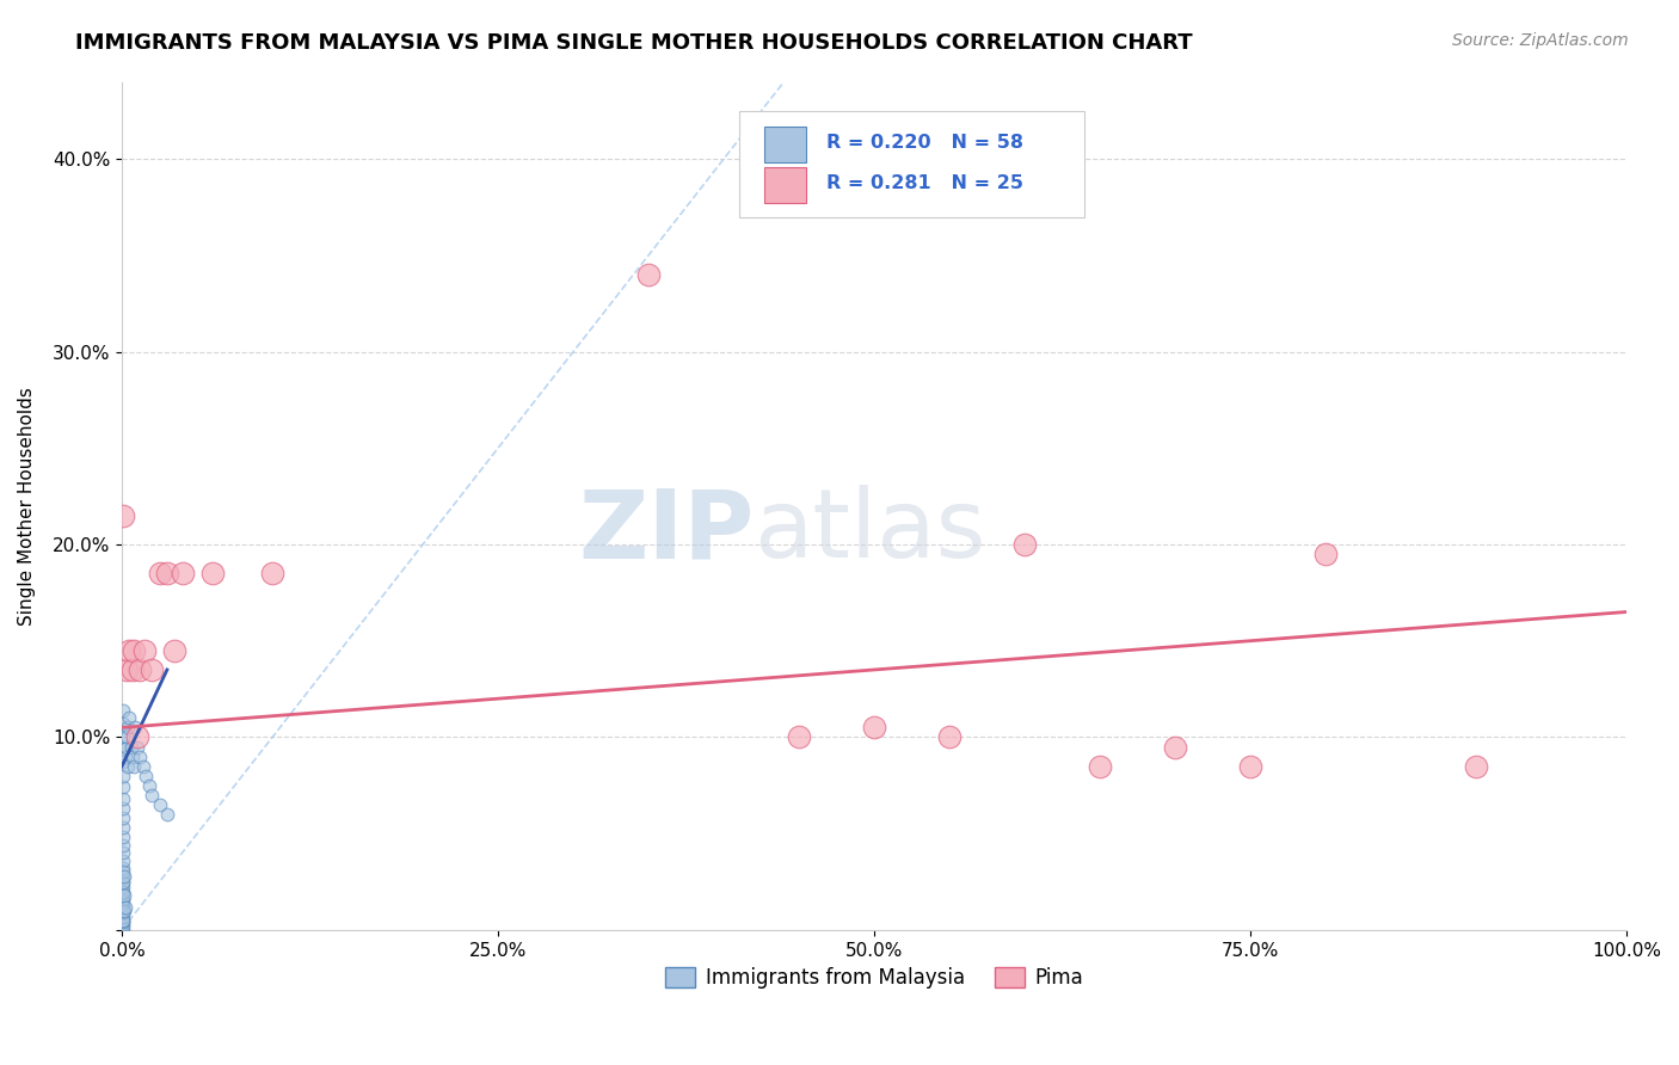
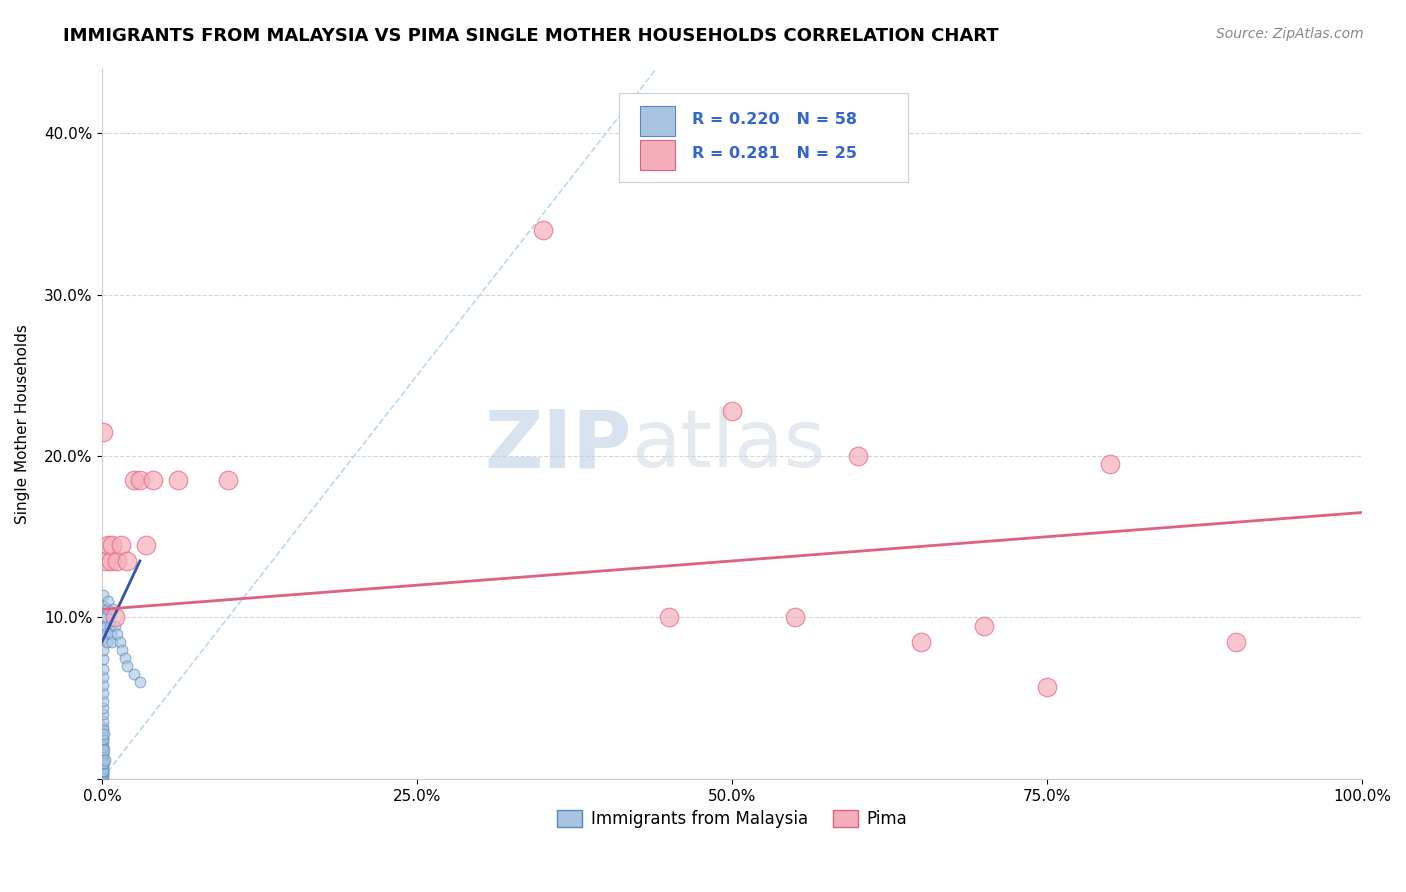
Pima/50.0%: 10.5% -> 22.8%
Pima/75.0%: 8.5% -> 5.7%
